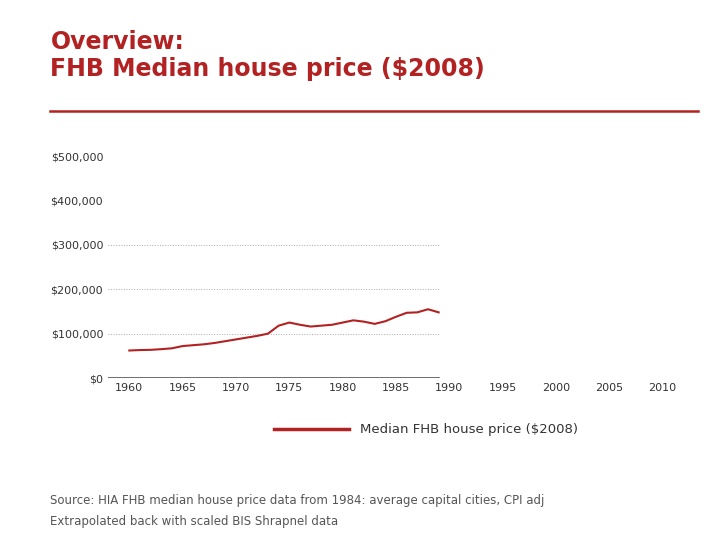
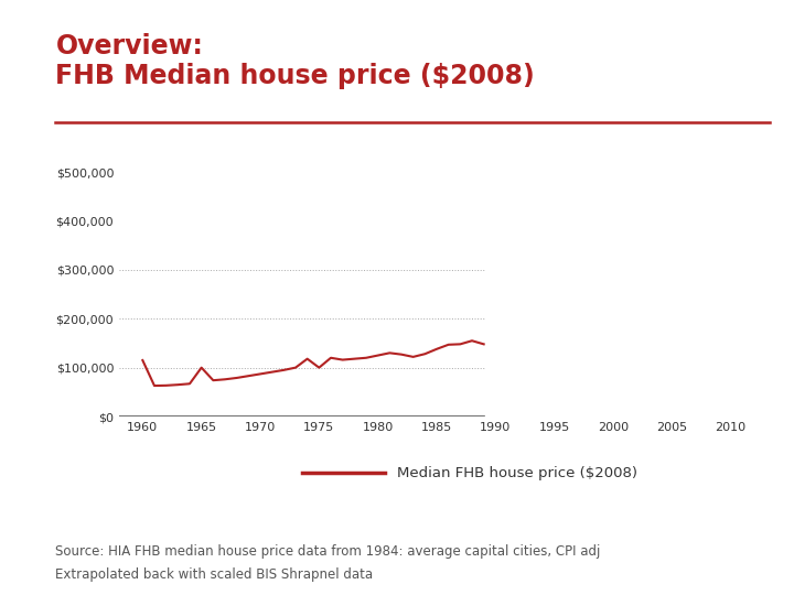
1960: $62,000 -> $115,000
1965: $72,000 -> $100,000
1975: $125,000 -> $100,000
